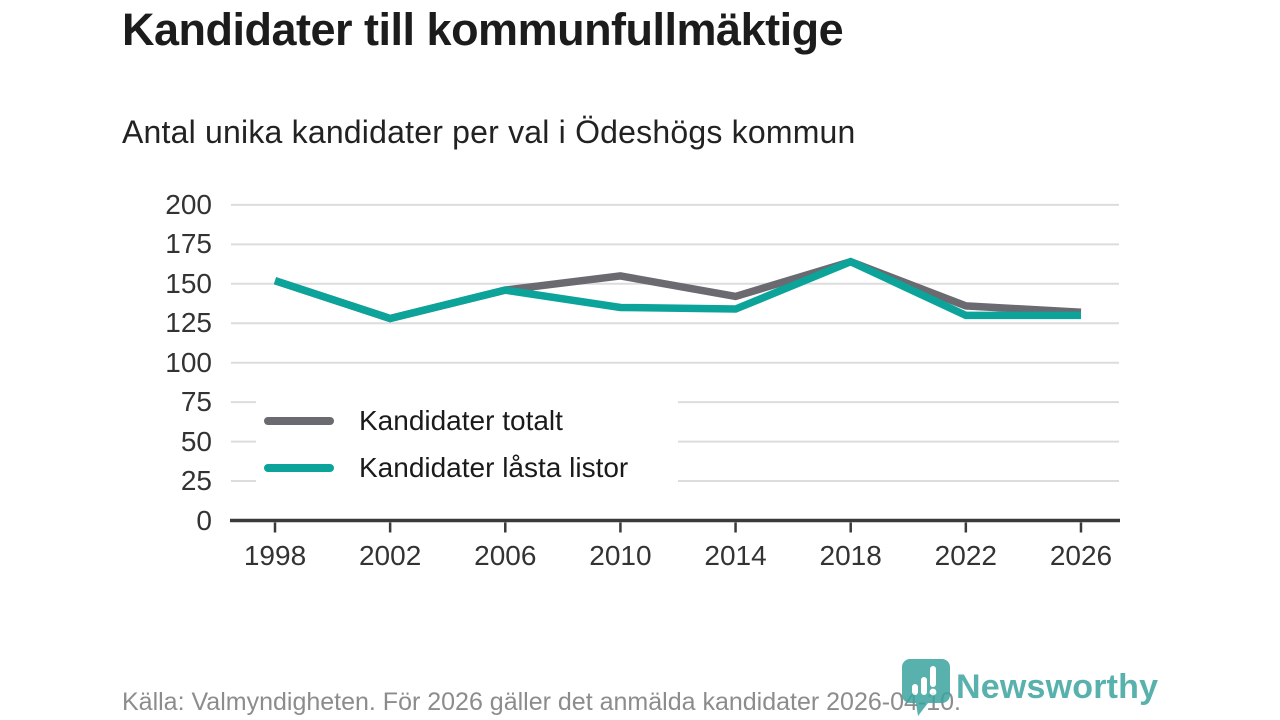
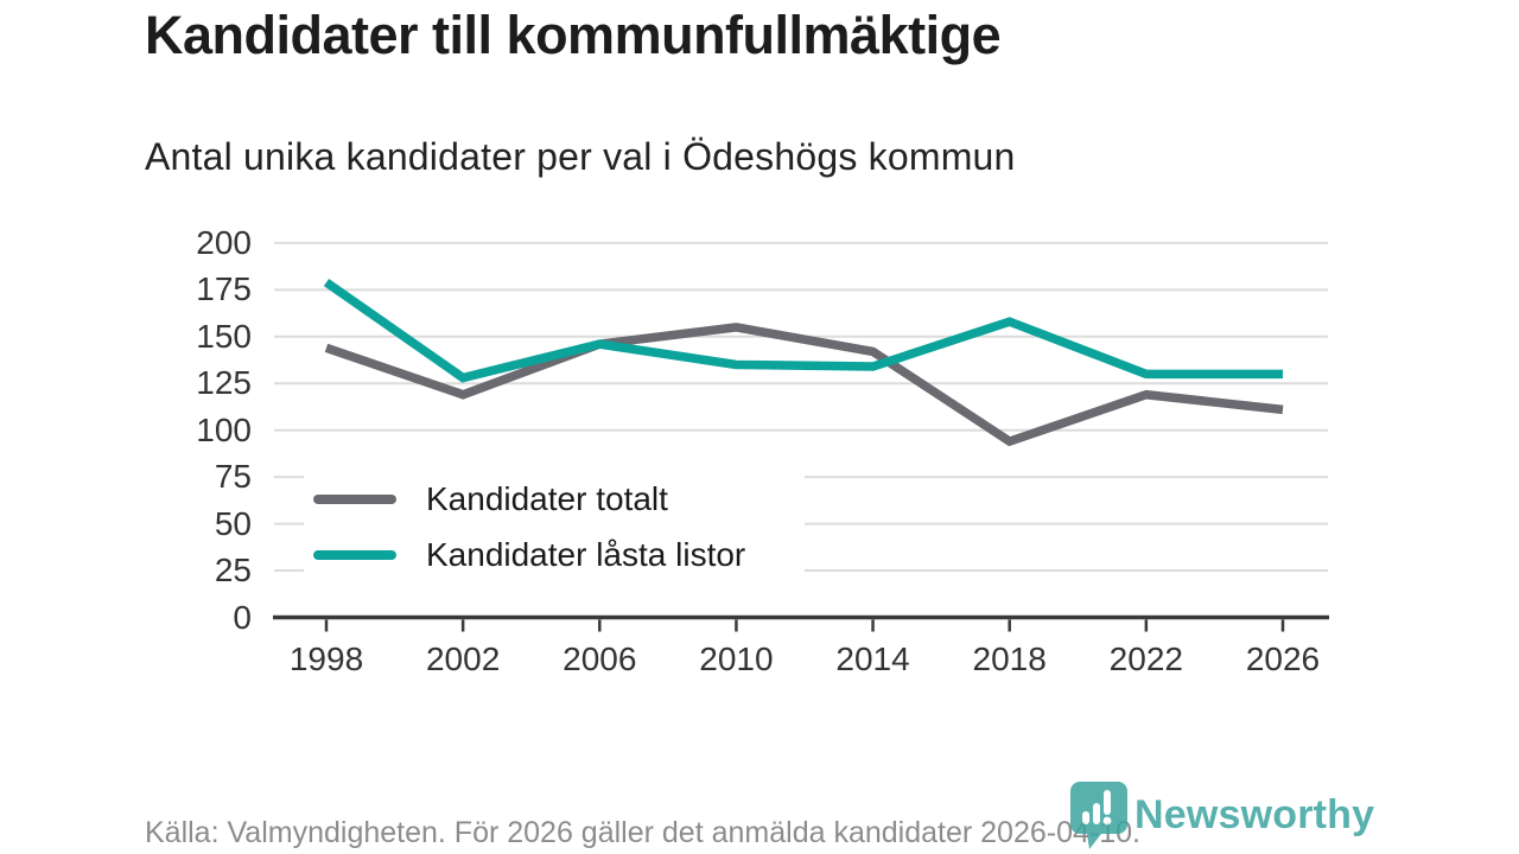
Kandidater totalt/1998: 152 -> 144
Kandidater låsta listor/1998: 152 -> 179
Kandidater totalt/2002: 128 -> 119
Kandidater totalt/2018: 164 -> 94
Kandidater låsta listor/2018: 164 -> 158
Kandidater totalt/2022: 136 -> 119
Kandidater totalt/2026: 132 -> 111
